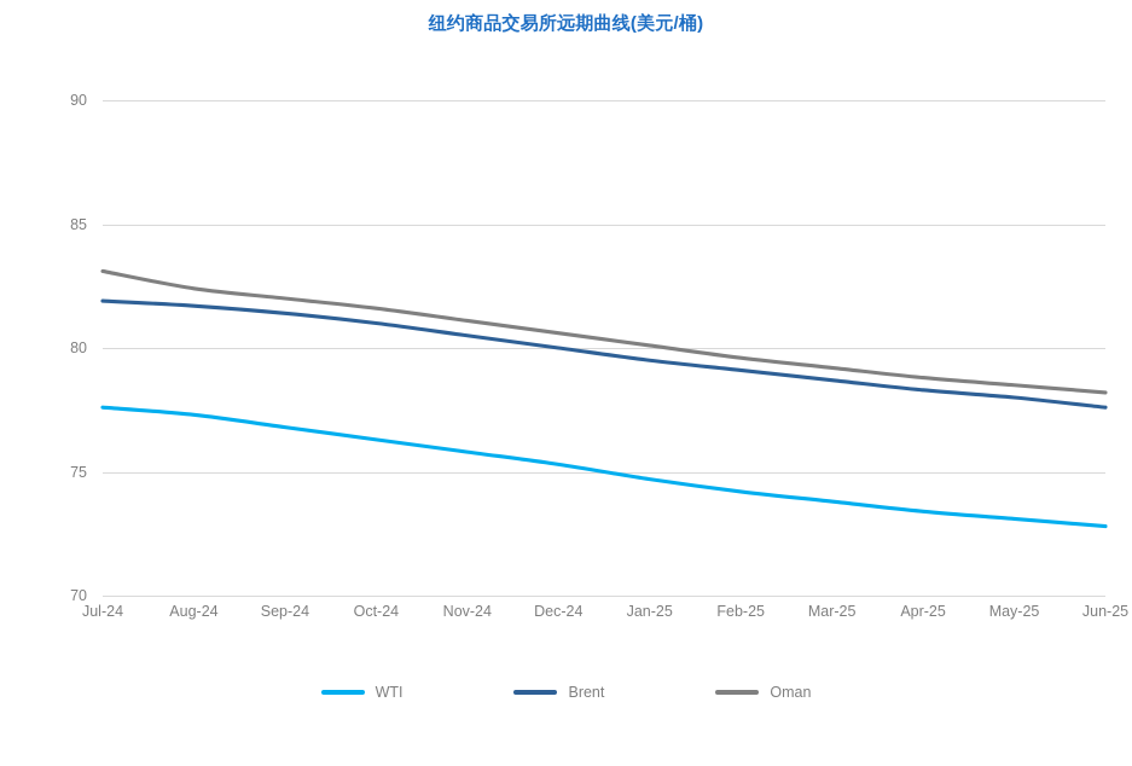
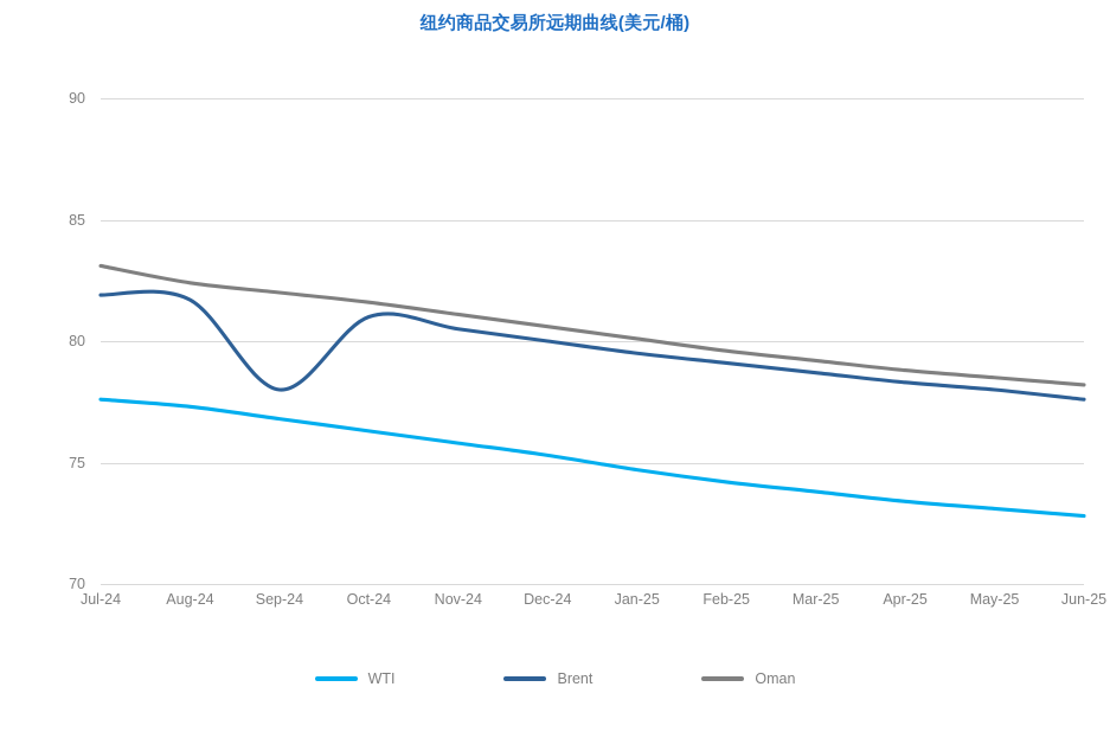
Brent/Sep-24: 81.4 -> 78.0
